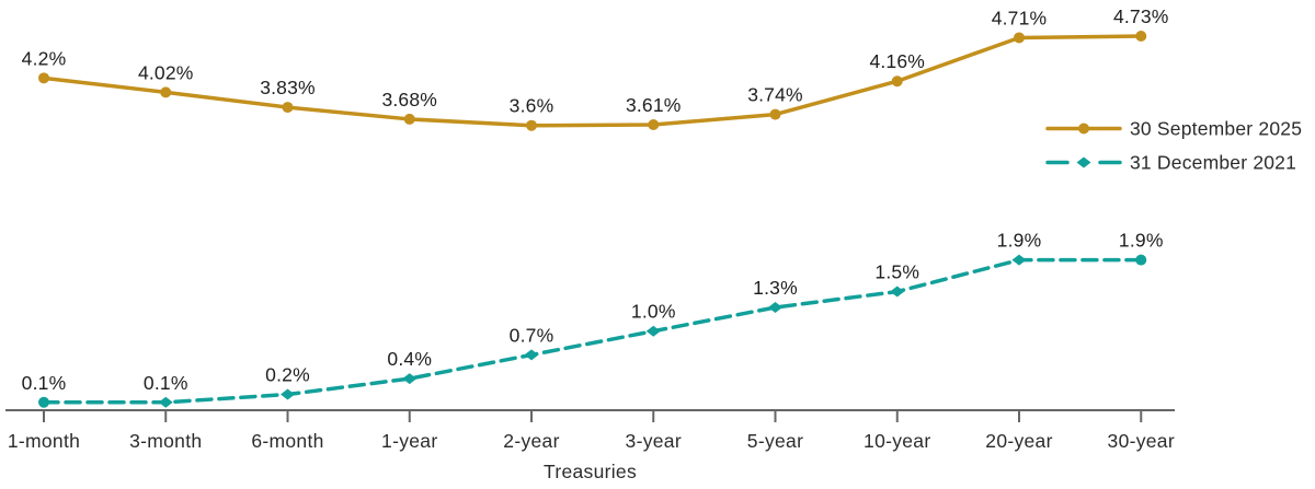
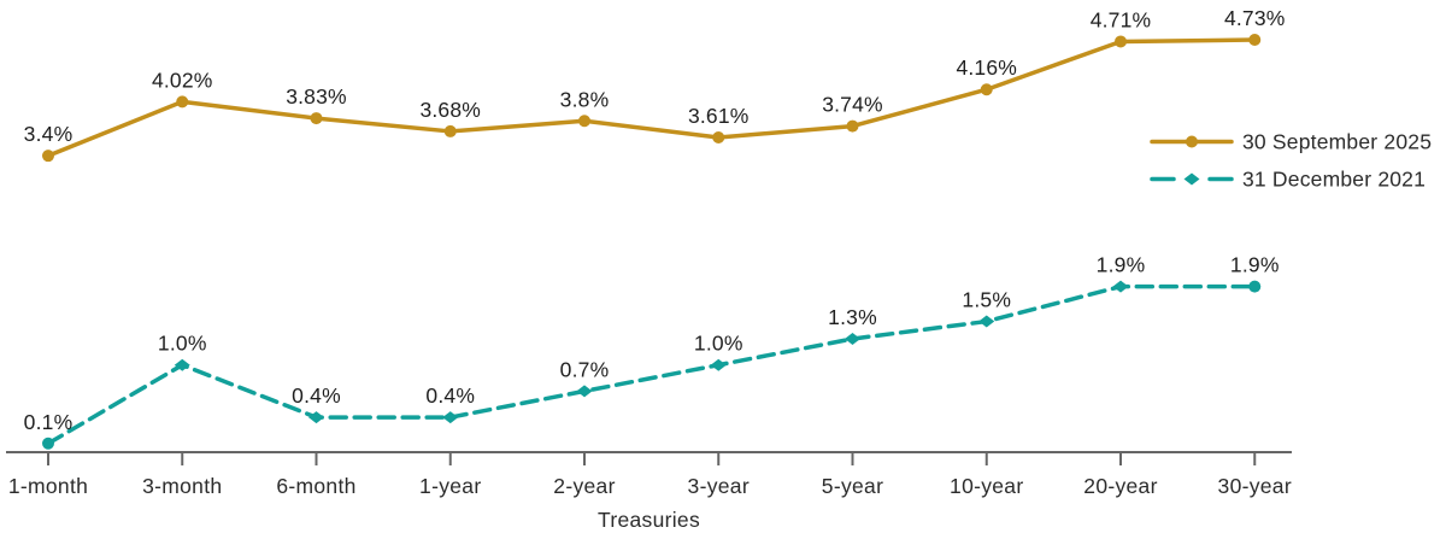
30 September 2025/1-month: 4.2% -> 3.4%
31 December 2021/3-month: 0.1% -> 1.0%
31 December 2021/6-month: 0.2% -> 0.4%
30 September 2025/2-year: 3.6% -> 3.8%
